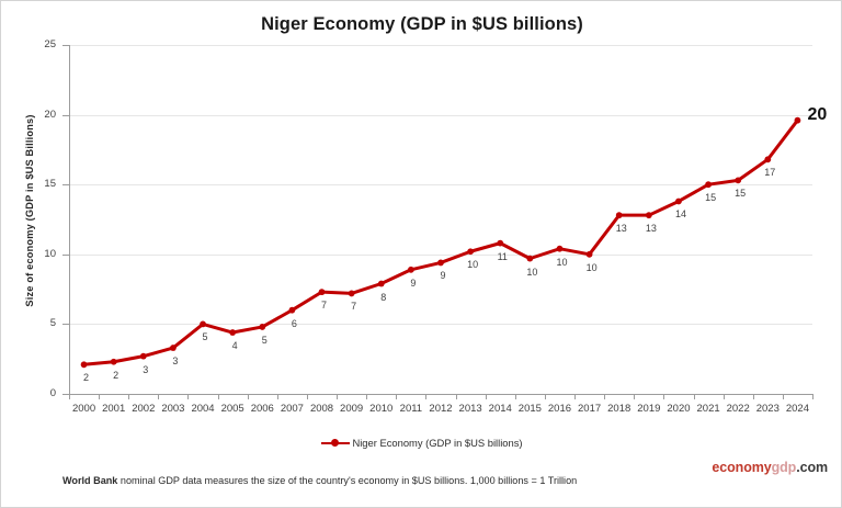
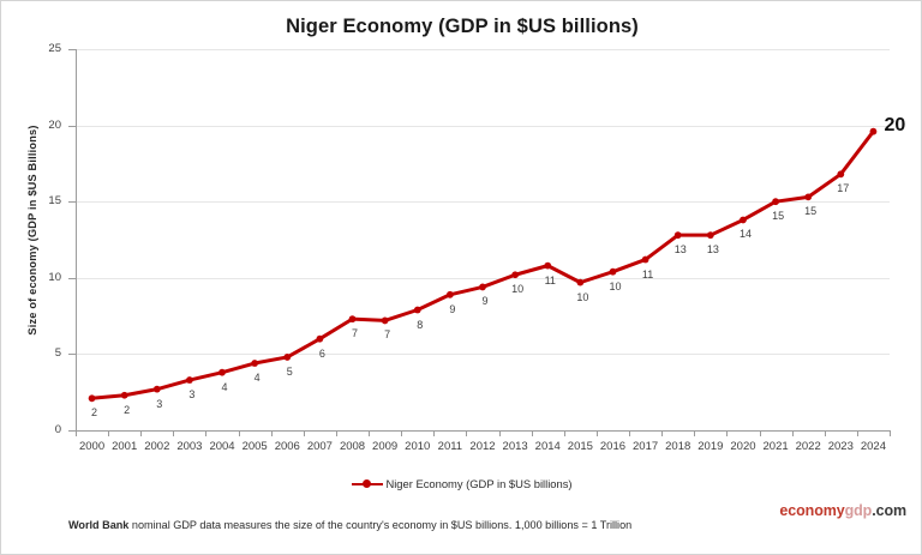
2004: 5 -> 4
2017: 10 -> 11
